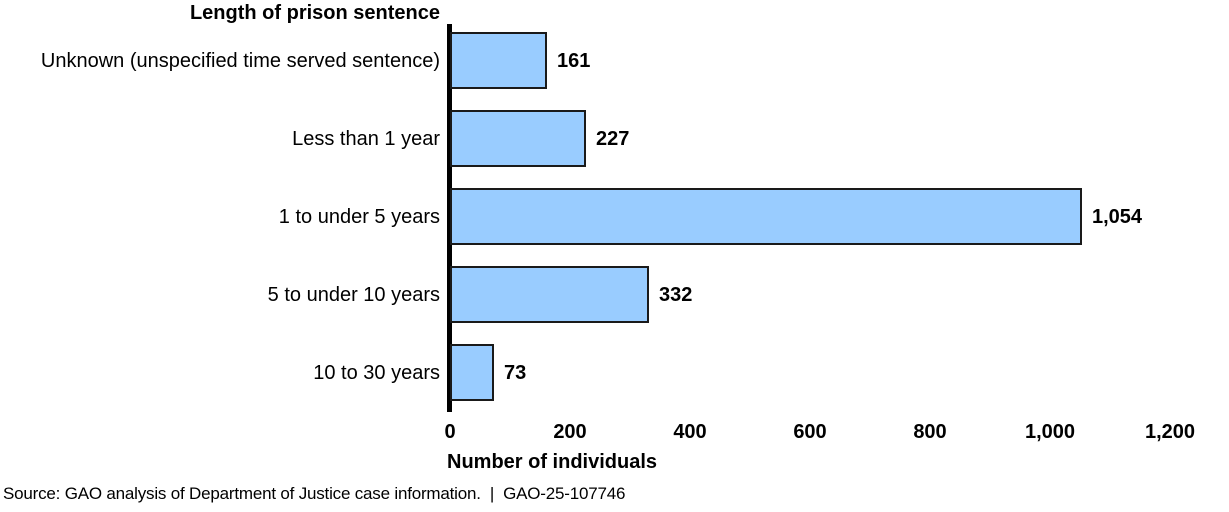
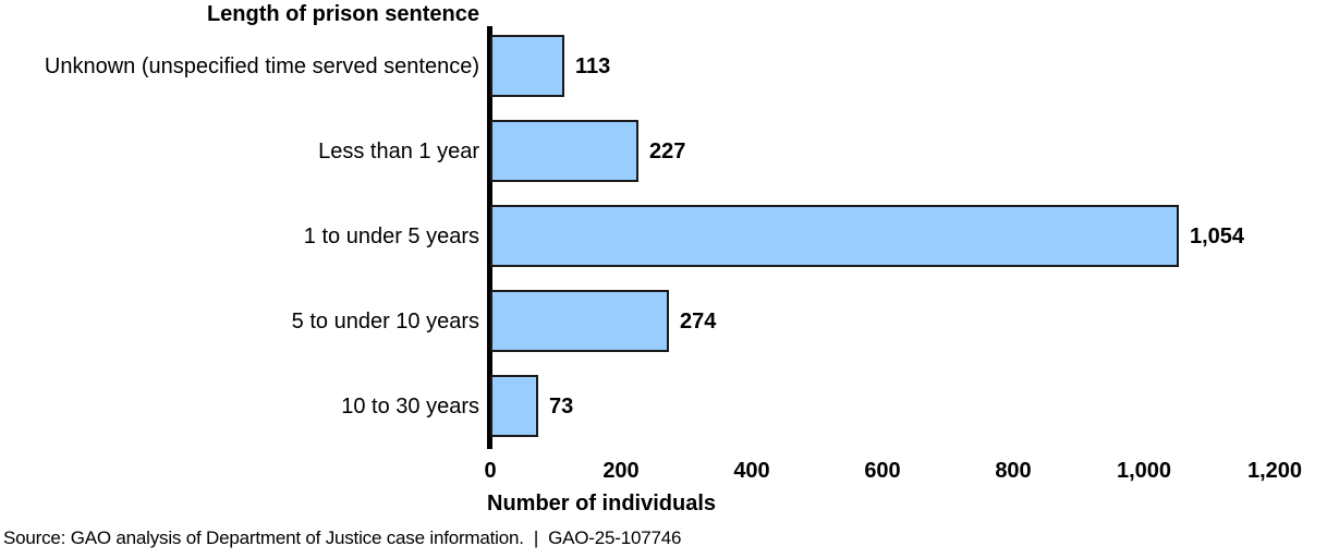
Unknown (unspecified time served sentence): 161 -> 113
5 to under 10 years: 332 -> 274
